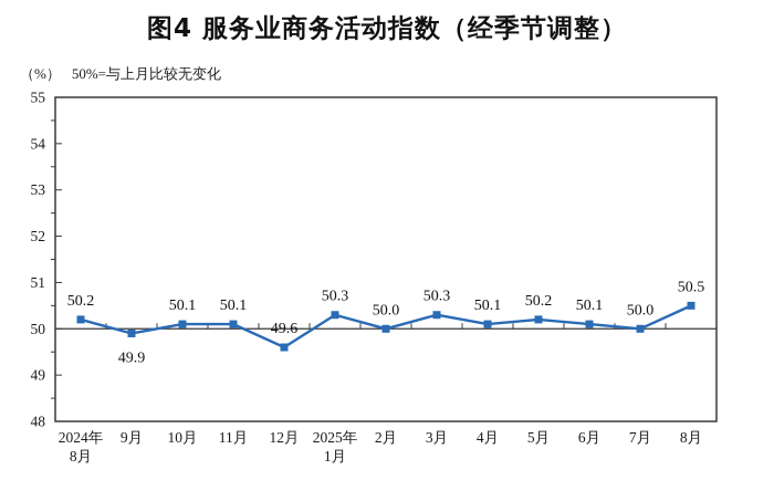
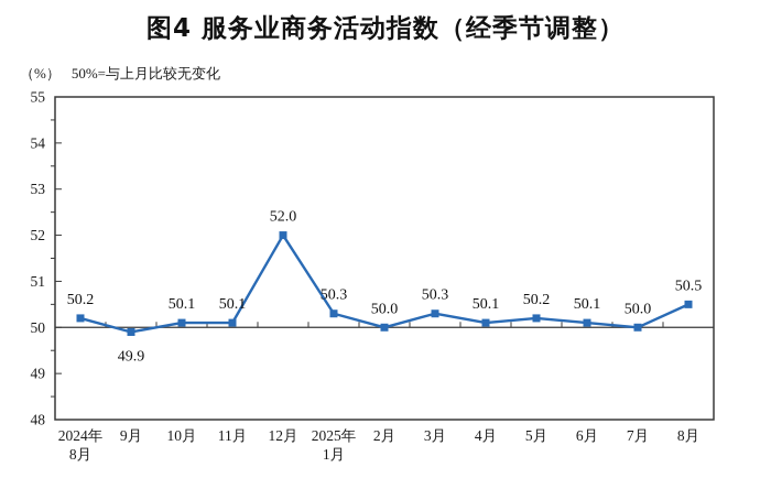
12月: 49.6 -> 52.0
